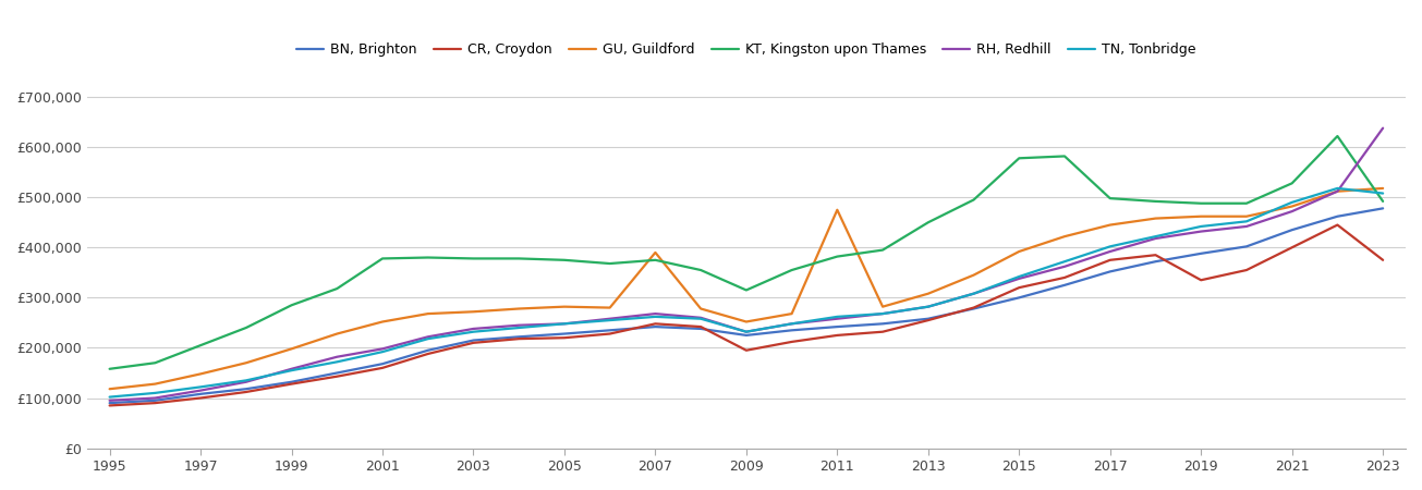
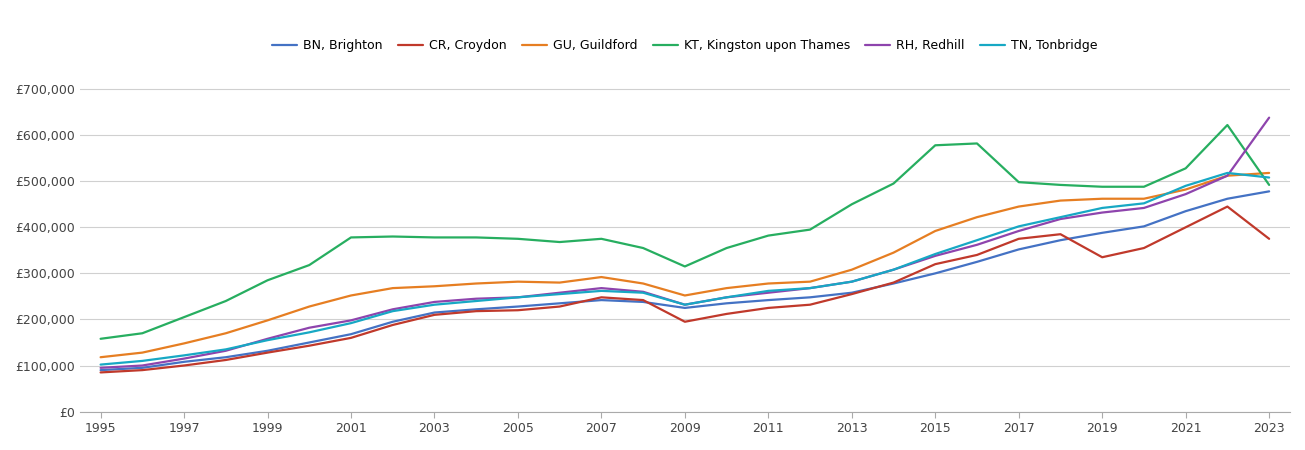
GU, Guildford/2007: £390,000 -> £292,000
GU, Guildford/2011: £475,000 -> £278,000
